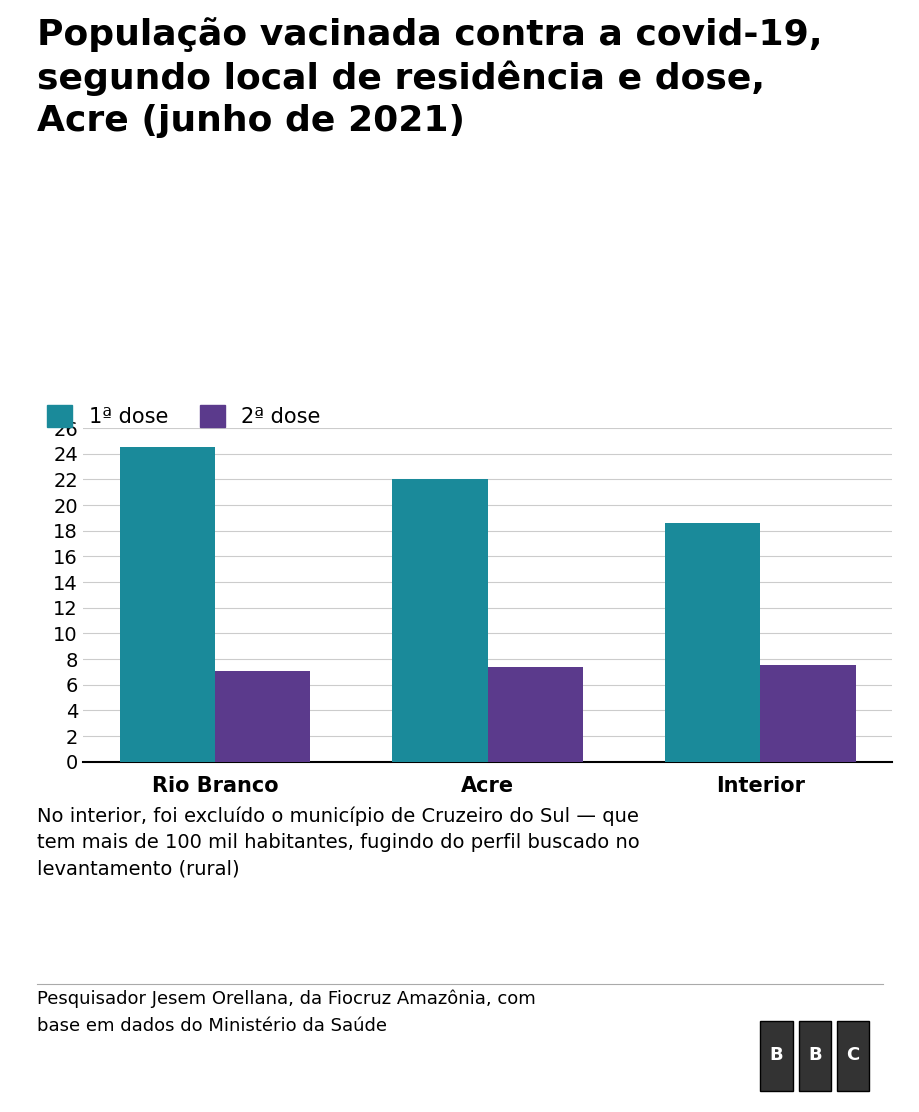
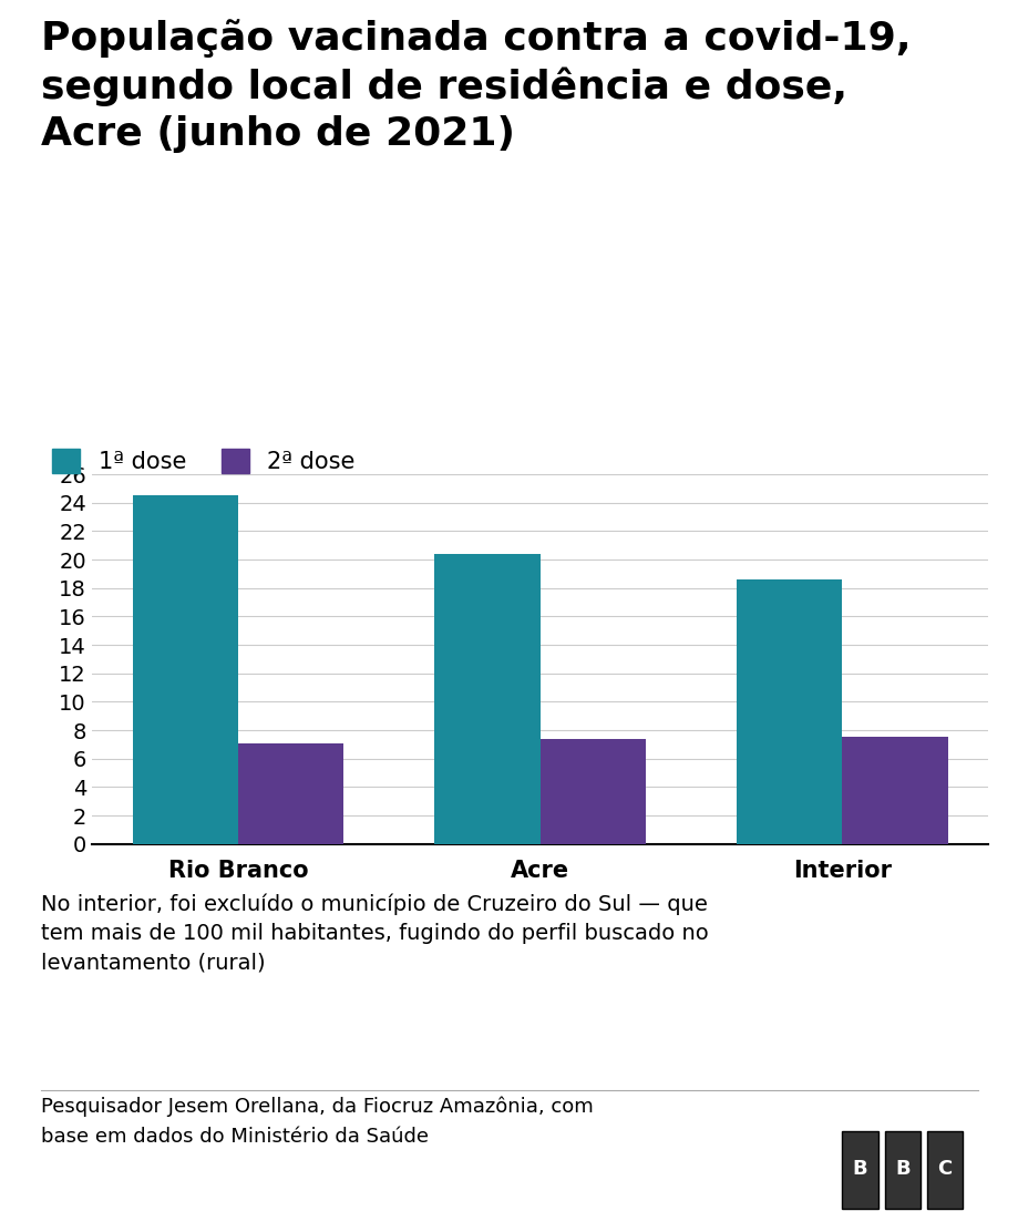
1ª dose/Acre: 22.0 -> 20.4
